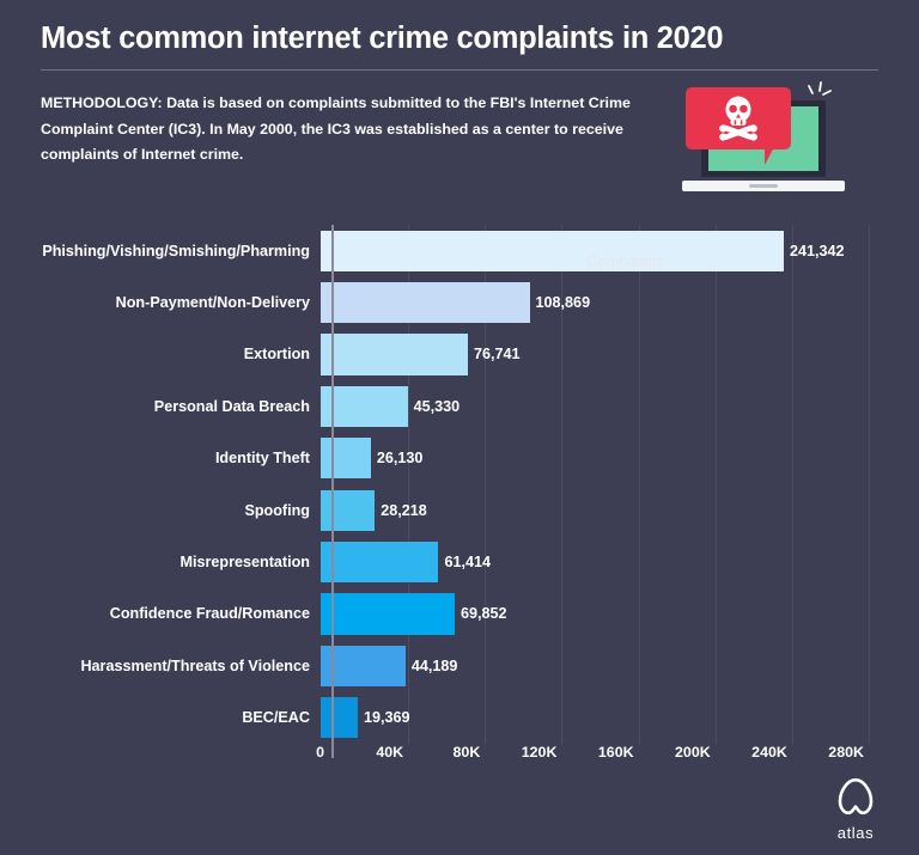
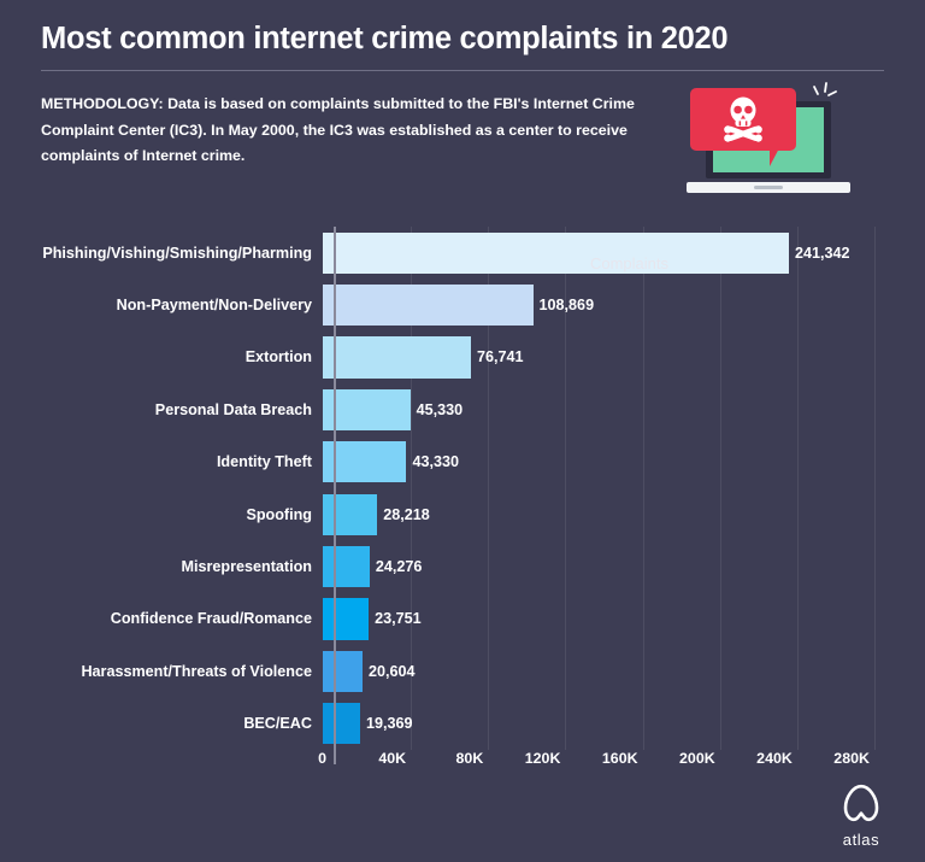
Identity Theft: 26,130 -> 43,330
Misrepresentation: 61,414 -> 24,276
Confidence Fraud/Romance: 69,852 -> 23,751
Harassment/Threats of Violence: 44,189 -> 20,604
